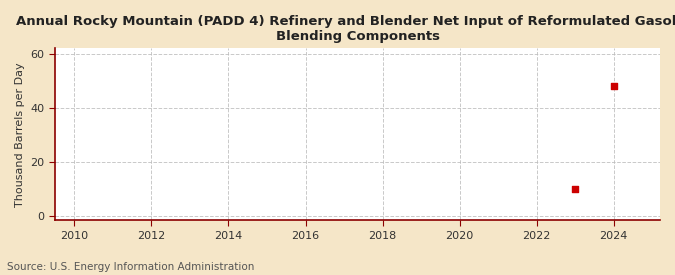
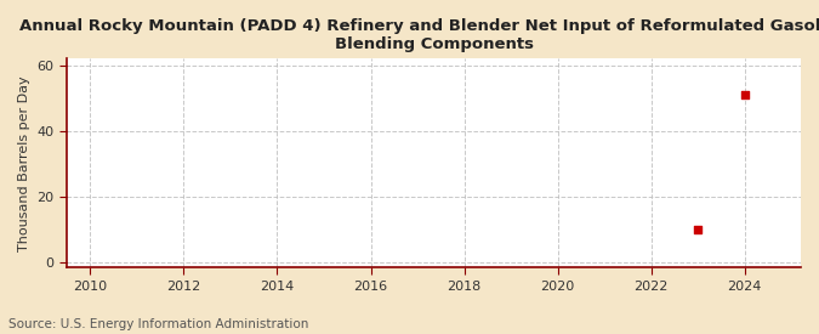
2024: 48 -> 51
